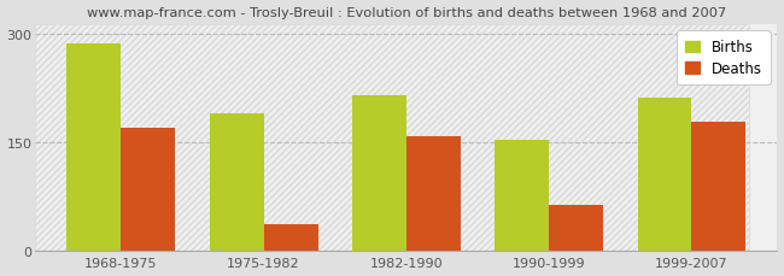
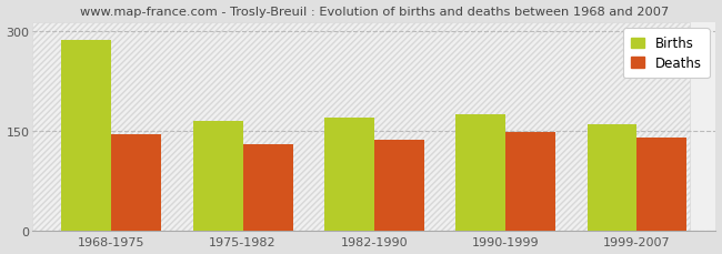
Deaths/1968-1975: 170 -> 145
Births/1975-1982: 190 -> 165
Deaths/1975-1982: 36 -> 130
Births/1982-1990: 216 -> 170
Deaths/1982-1990: 158 -> 137
Births/1990-1999: 154 -> 175
Deaths/1990-1999: 64 -> 149
Births/1999-2007: 212 -> 160
Deaths/1999-2007: 178 -> 141
